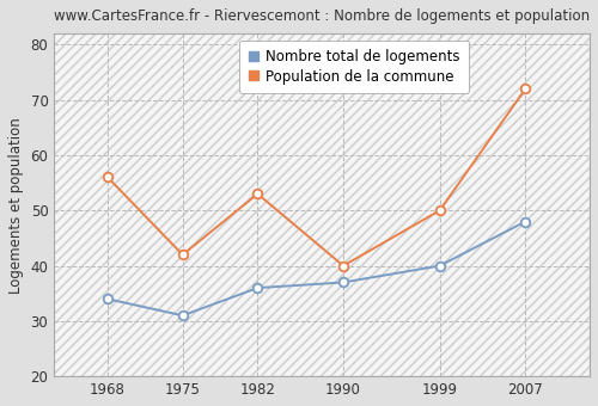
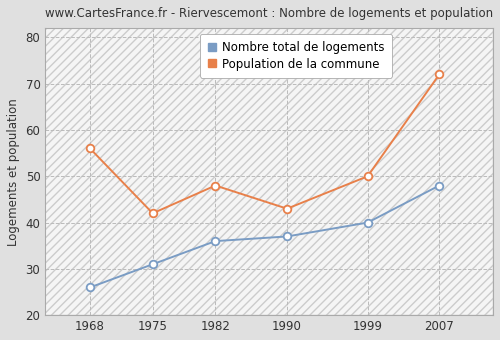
Nombre total de logements/1968: 34 -> 26
Population de la commune/1982: 53 -> 48
Population de la commune/1990: 40 -> 43
